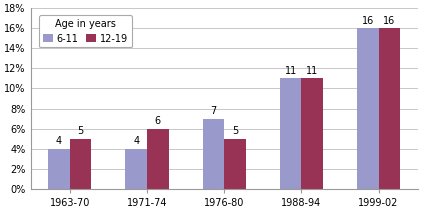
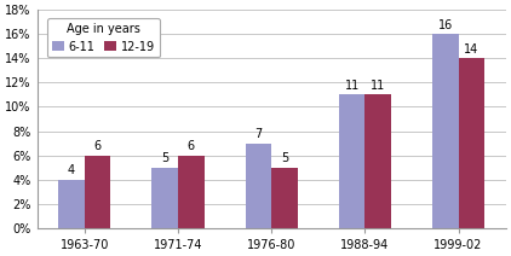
12-19/1963-70: 5 -> 6
6-11/1971-74: 4 -> 5
12-19/1999-02: 16 -> 14
